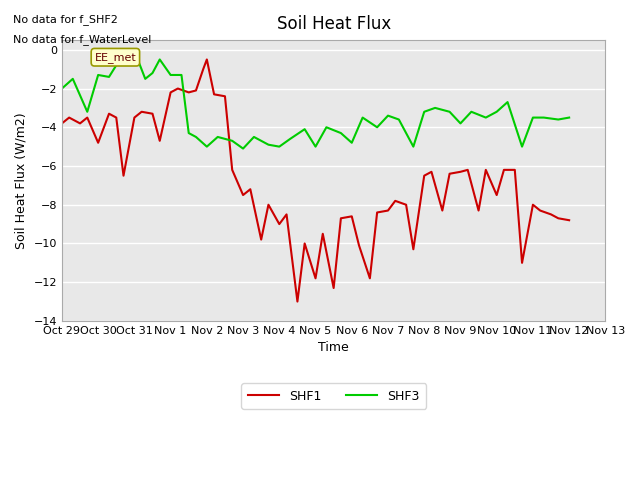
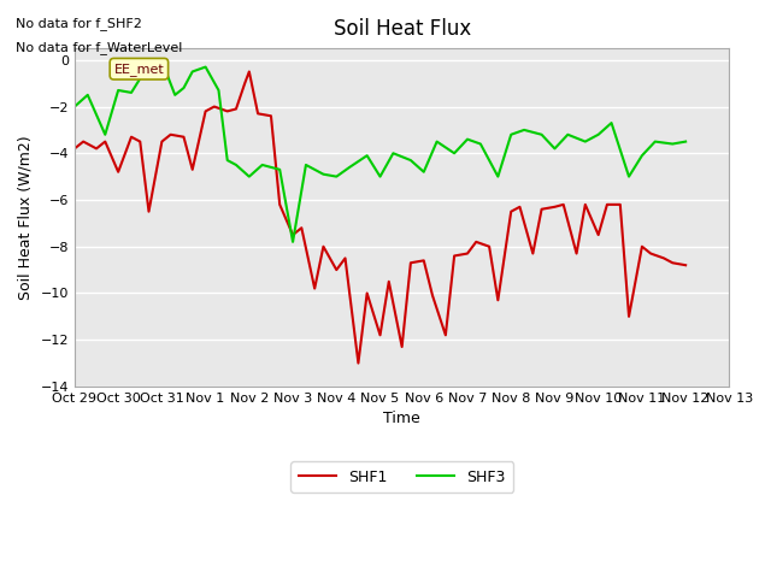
SHF3/Nov 1: -1.3 -> -0.3
SHF3/Nov 3: -5.1 -> -7.8
SHF3/Nov 11: -3.5 -> -4.1
